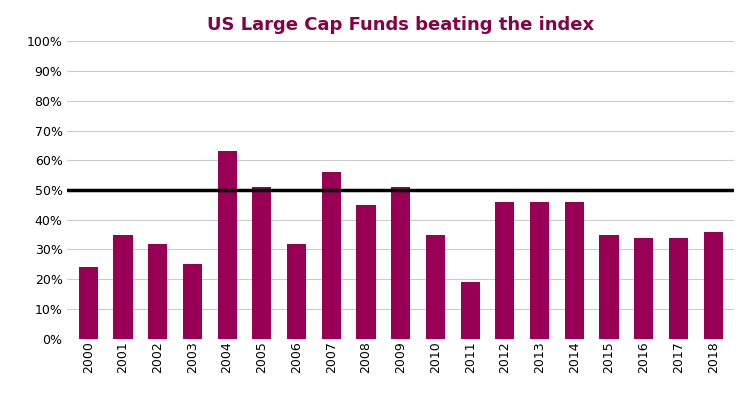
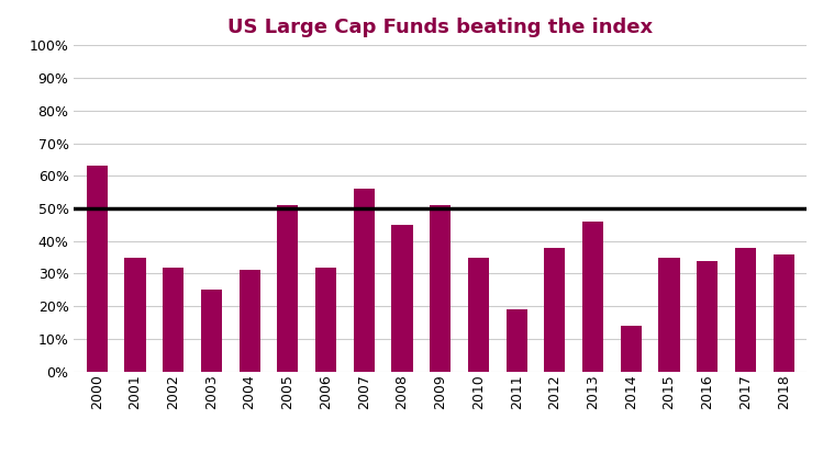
2000: 24% -> 63%
2004: 63% -> 31%
2012: 46% -> 38%
2014: 46% -> 14%
2017: 34% -> 38%
